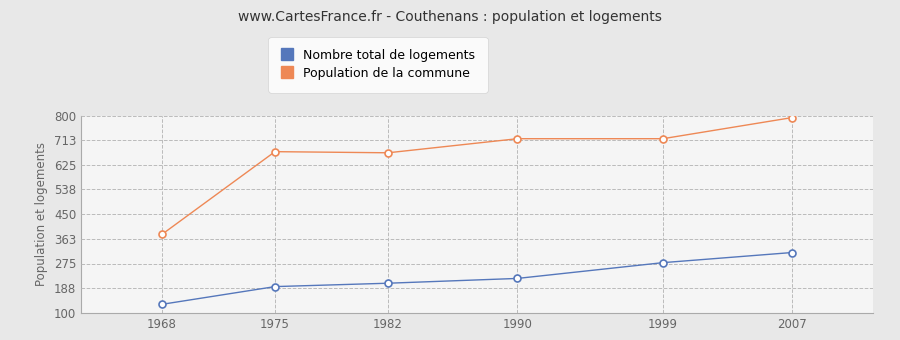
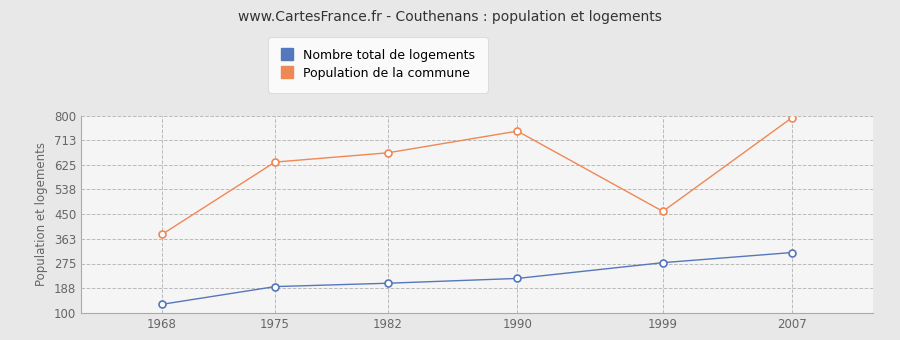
Population de la commune/1975: 672 -> 635
Population de la commune/1990: 718 -> 745
Population de la commune/1999: 718 -> 460
